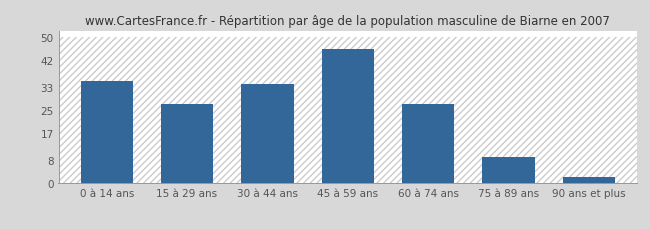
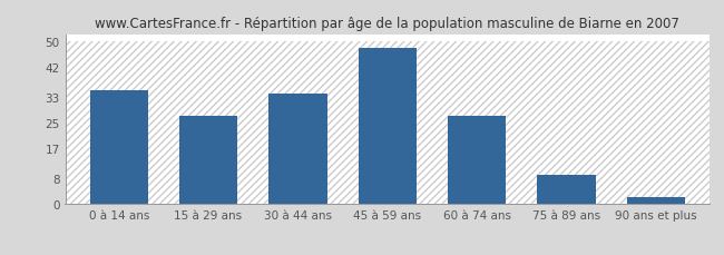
45 à 59 ans: 46 -> 48
